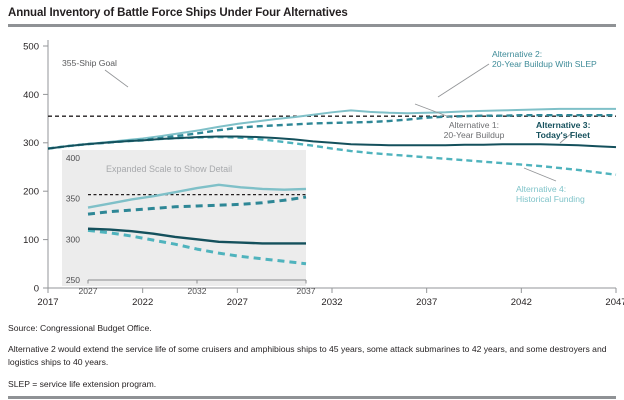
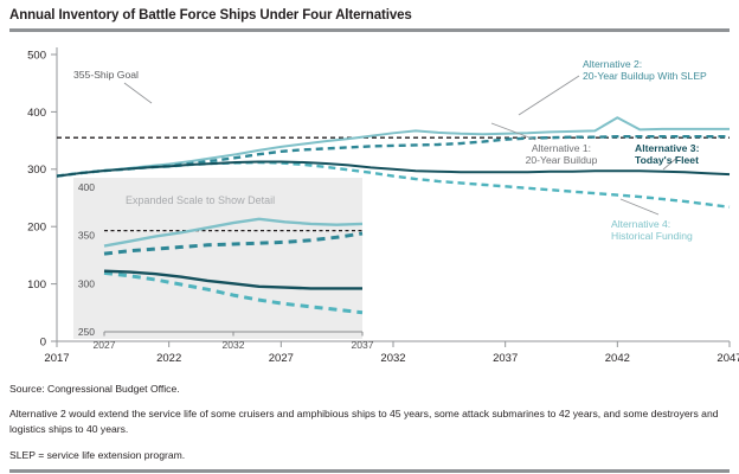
Alternative 2: 20-Year Buildup With SLEP/2042: 370 -> 390
